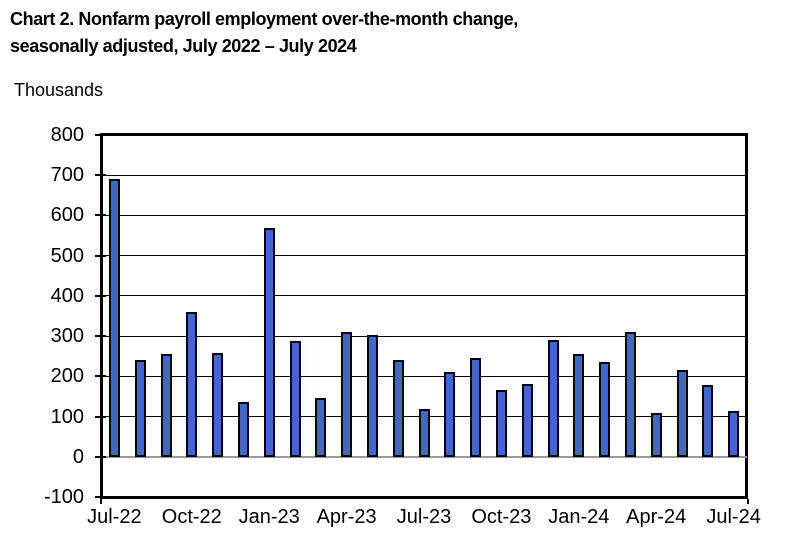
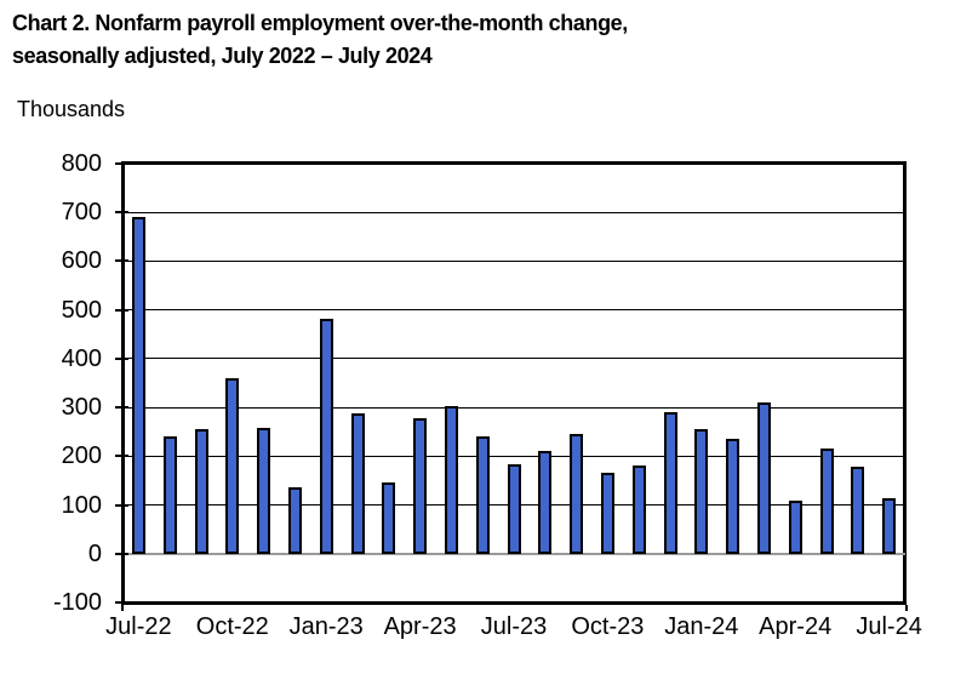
Jan-23: 570 -> 480
Apr-23: 310 -> 280
Jul-23: 120 -> 180
